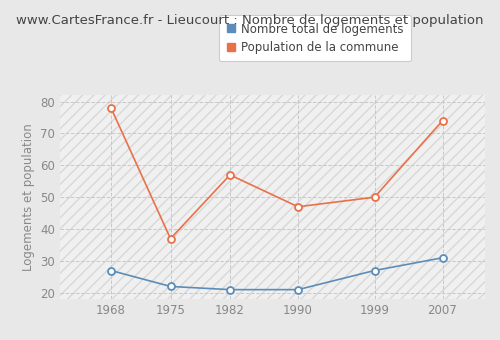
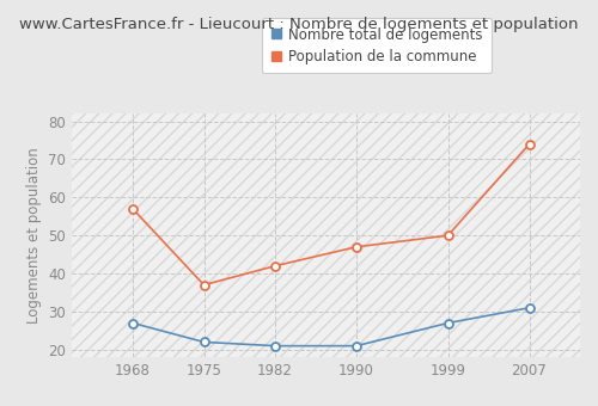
Population de la commune/1968: 78 -> 57
Population de la commune/1982: 57 -> 42
